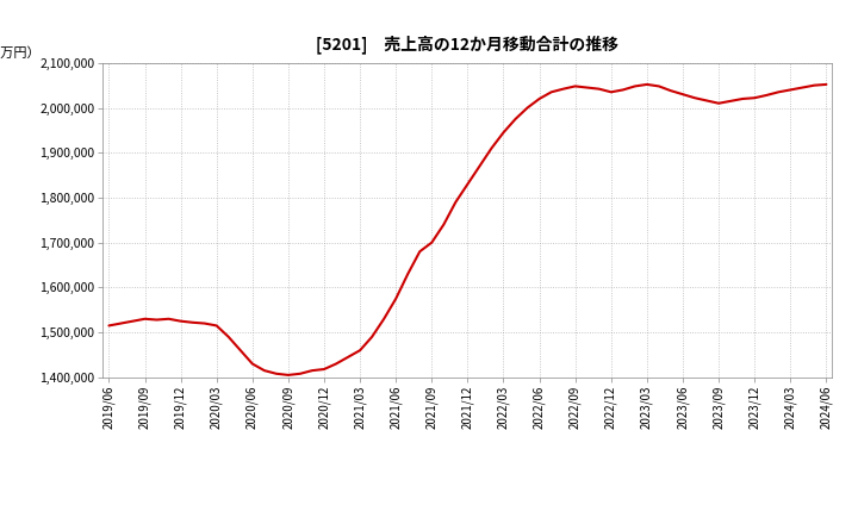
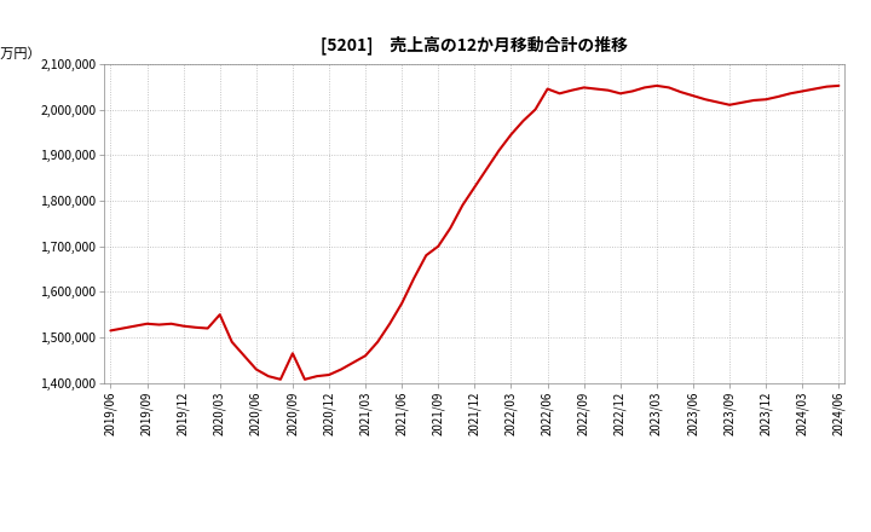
2020/03: 1,515,000 -> 1,550,000
2020/09: 1,405,000 -> 1,465,000
2022/06: 2,020,000 -> 2,045,000
